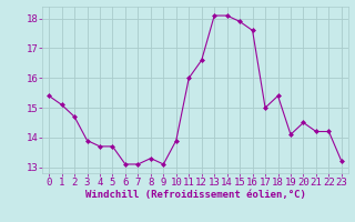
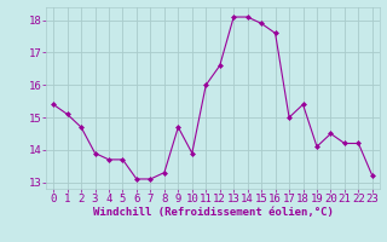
9: 13.1 -> 14.7
